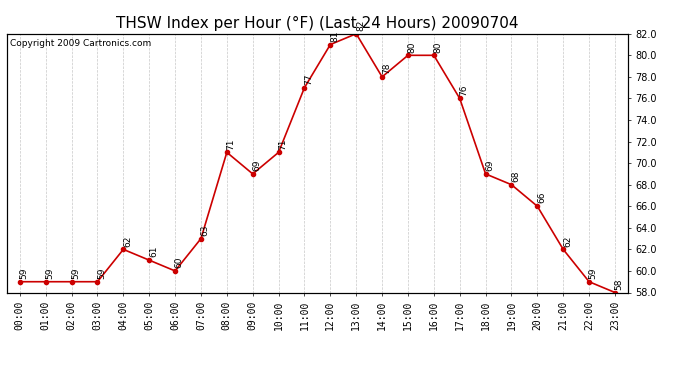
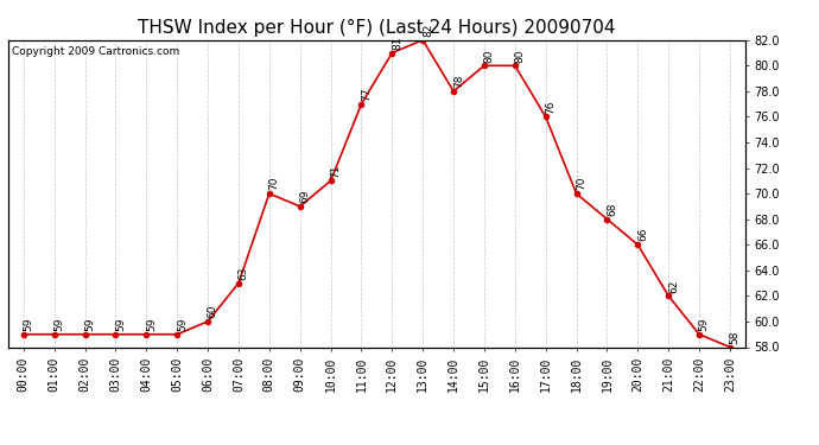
04:00: 62 -> 59
05:00: 61 -> 59
08:00: 71 -> 70
18:00: 69 -> 70
